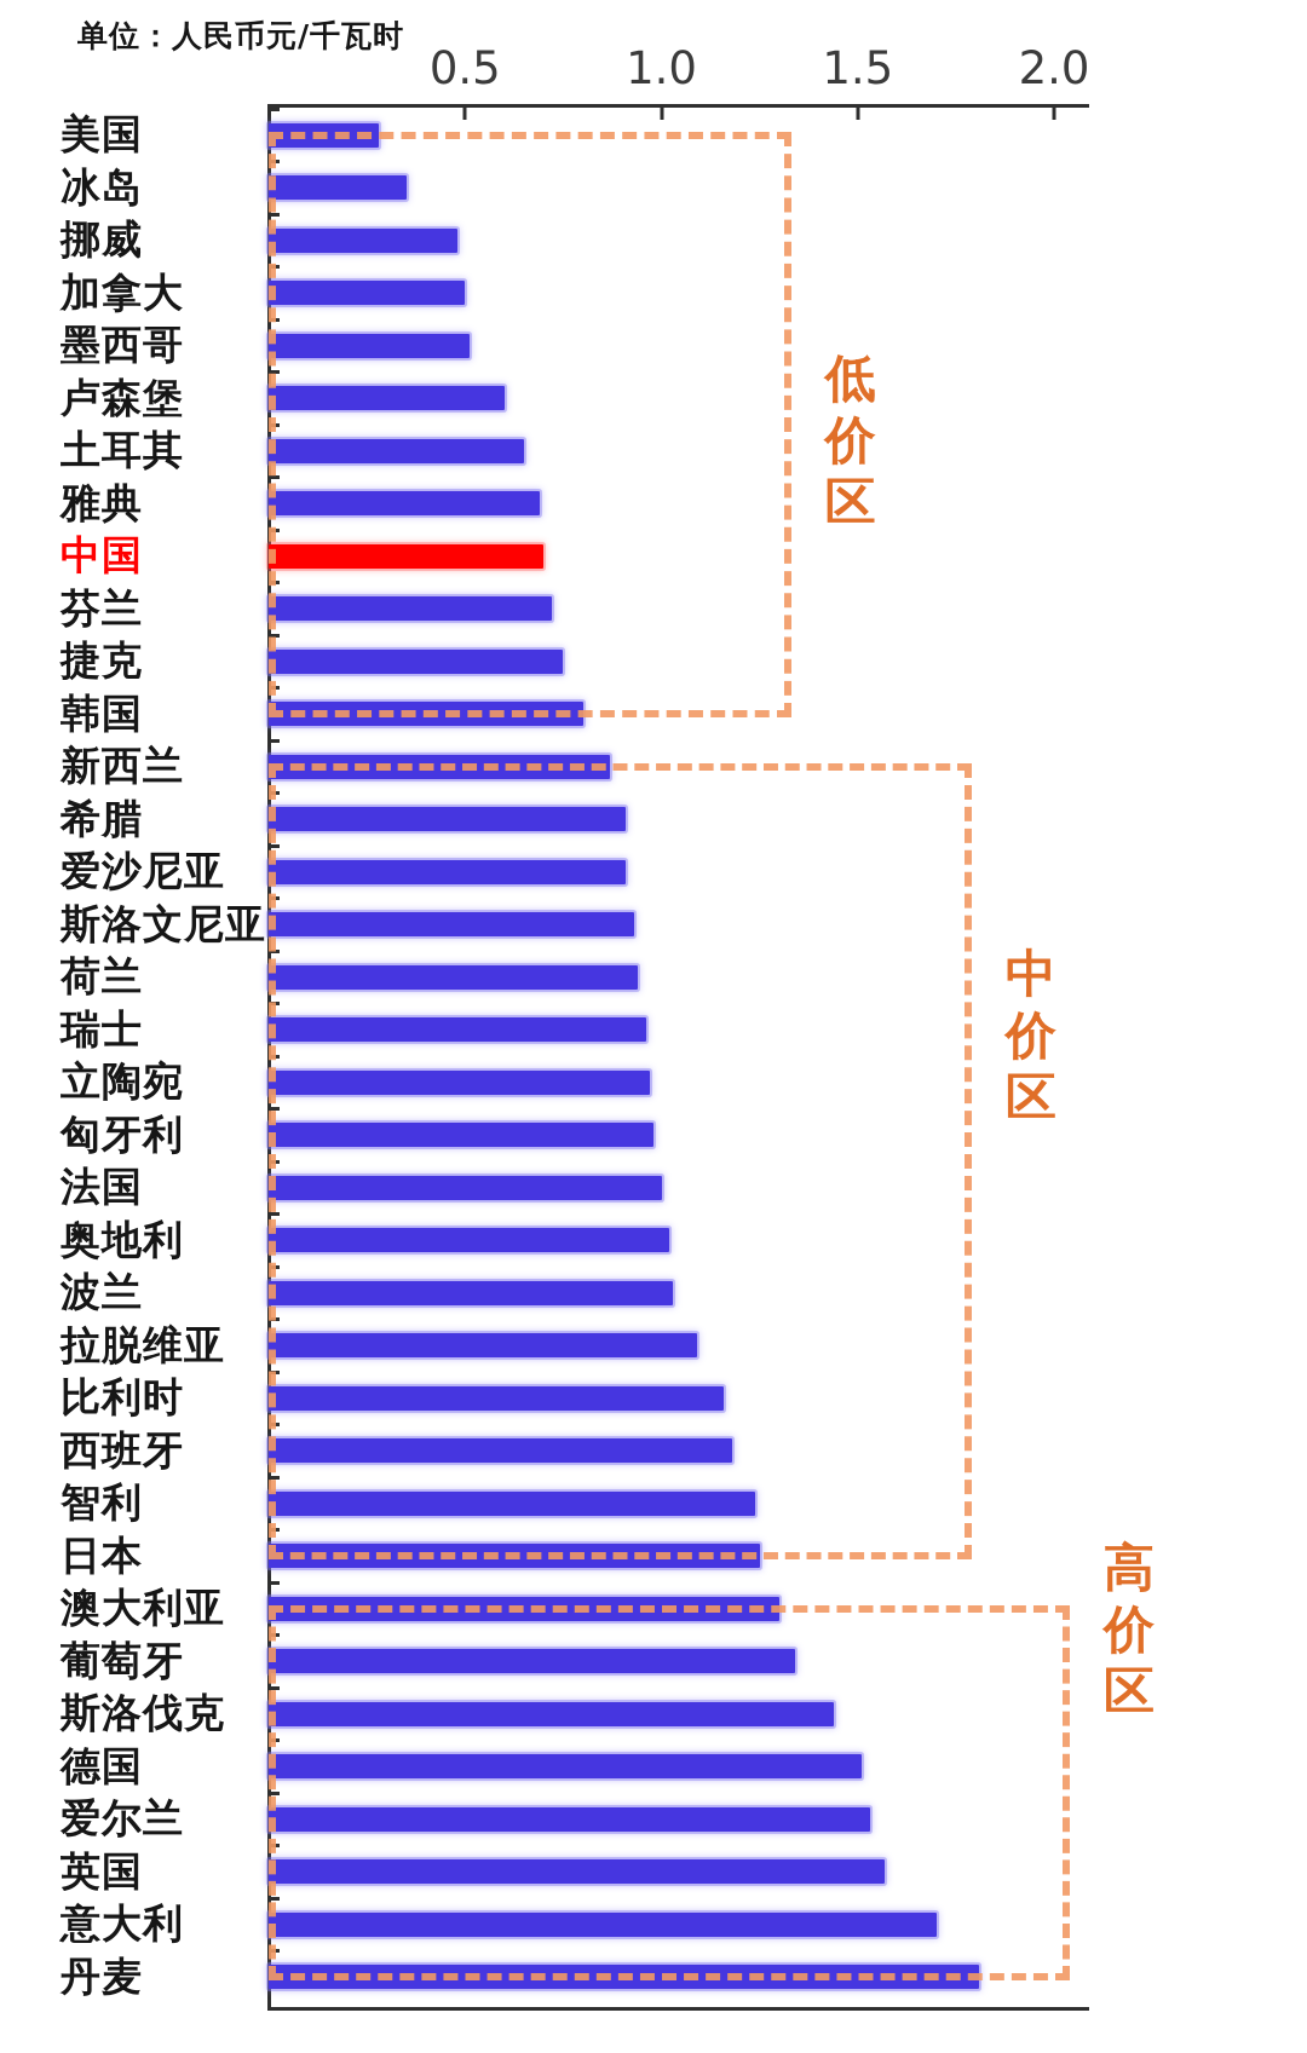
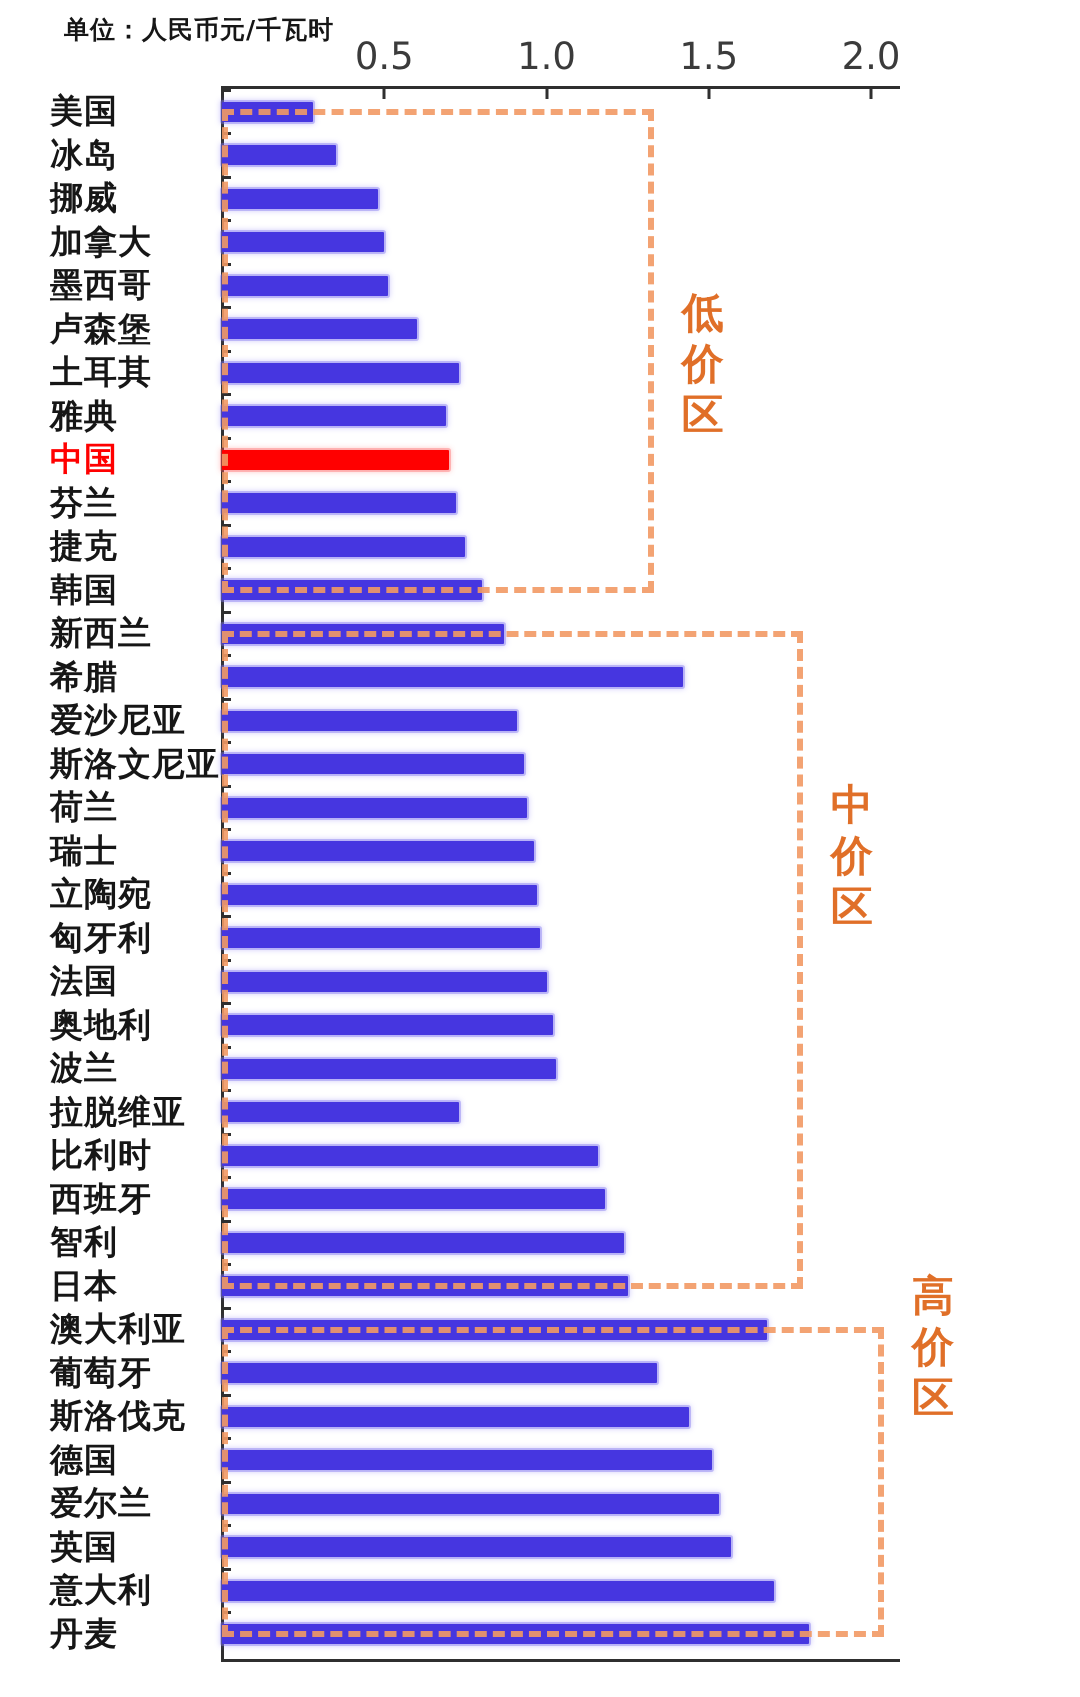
土耳其: 0.65 -> 0.73
希腊: 0.91 -> 1.42
拉脱维亚: 1.09 -> 0.73
澳大利亚: 1.30 -> 1.68
